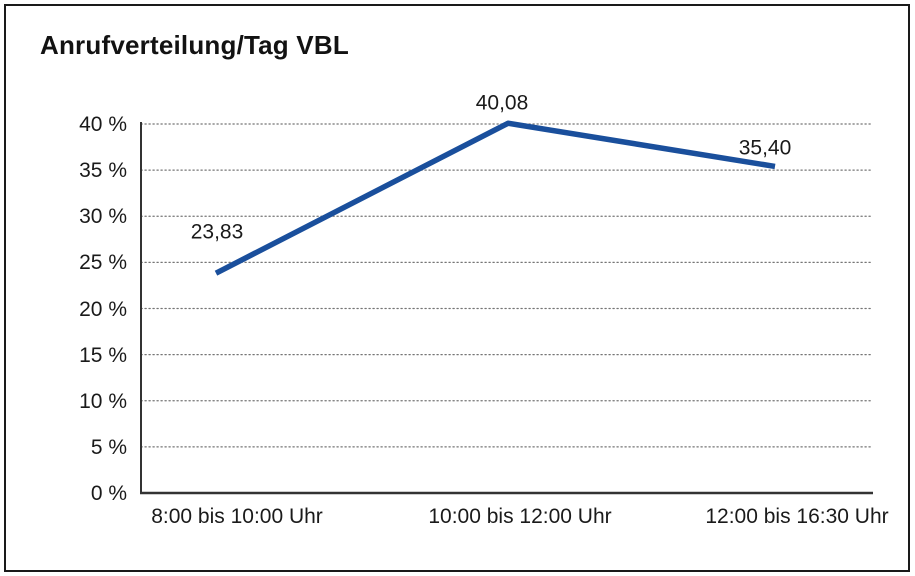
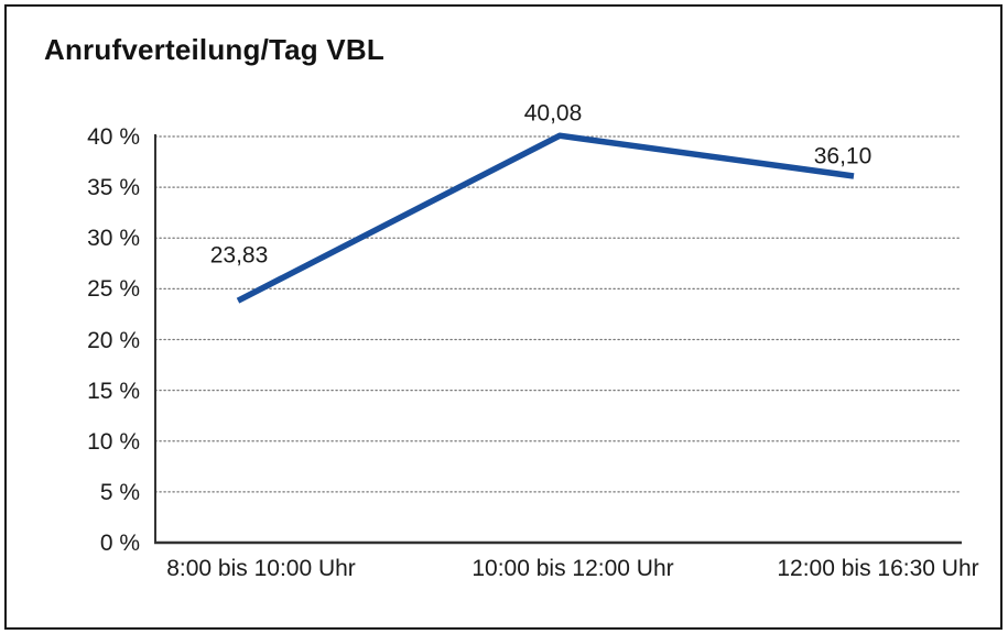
12:00 bis 16:30 Uhr: 35,40 -> 36,10
